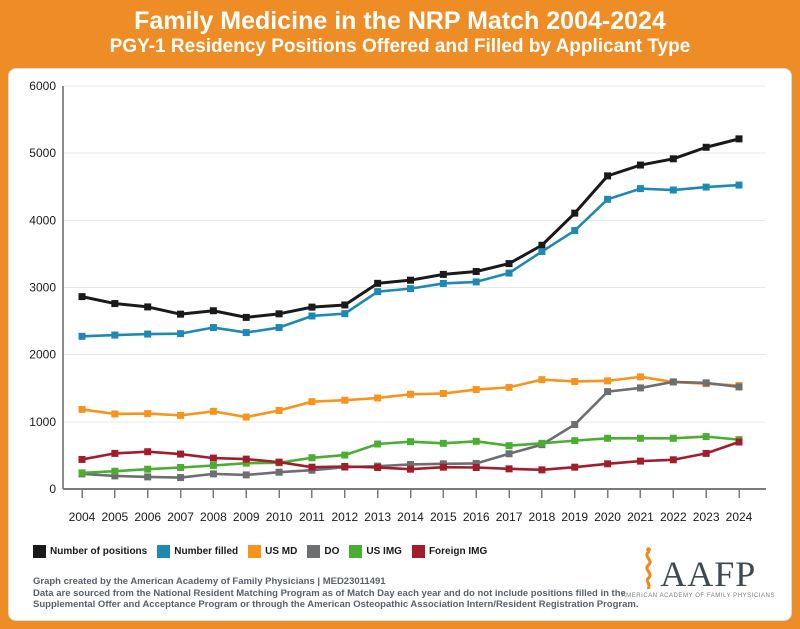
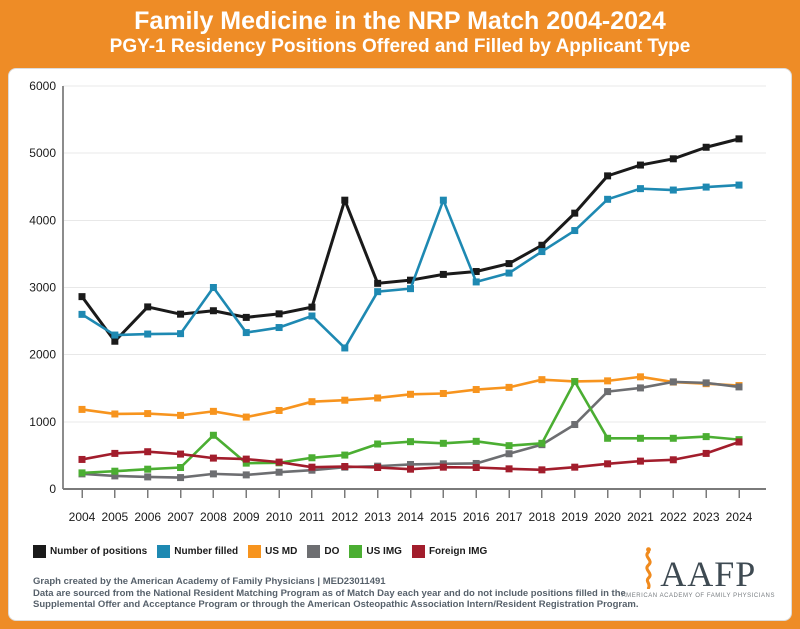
Number filled/2004: 2300 -> 2600
Number of positions/2005: 2800 -> 2200
Number filled/2008: 2400 -> 3000
US IMG/2008: 400 -> 800
Number of positions/2012: 2700 -> 4300
Number filled/2012: 2600 -> 2100
Number filled/2015: 3100 -> 4300
US IMG/2019: 700 -> 1600
